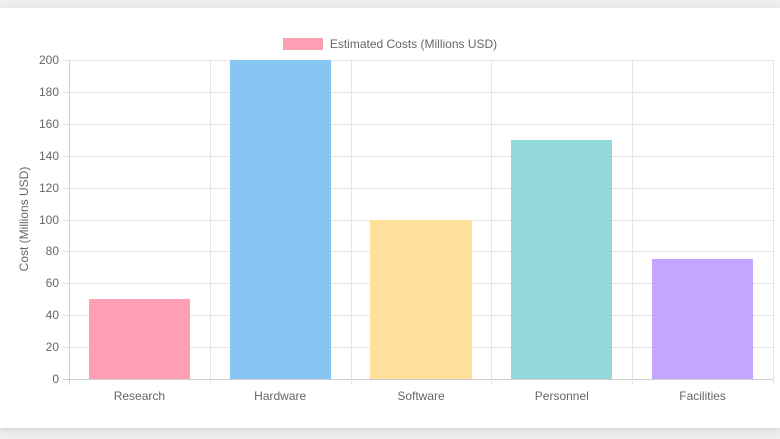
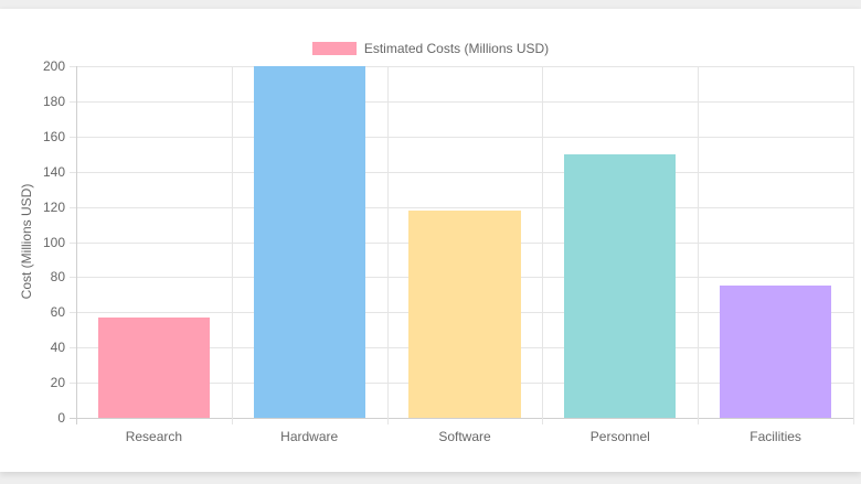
Research: 50 -> 57
Software: 100 -> 118
